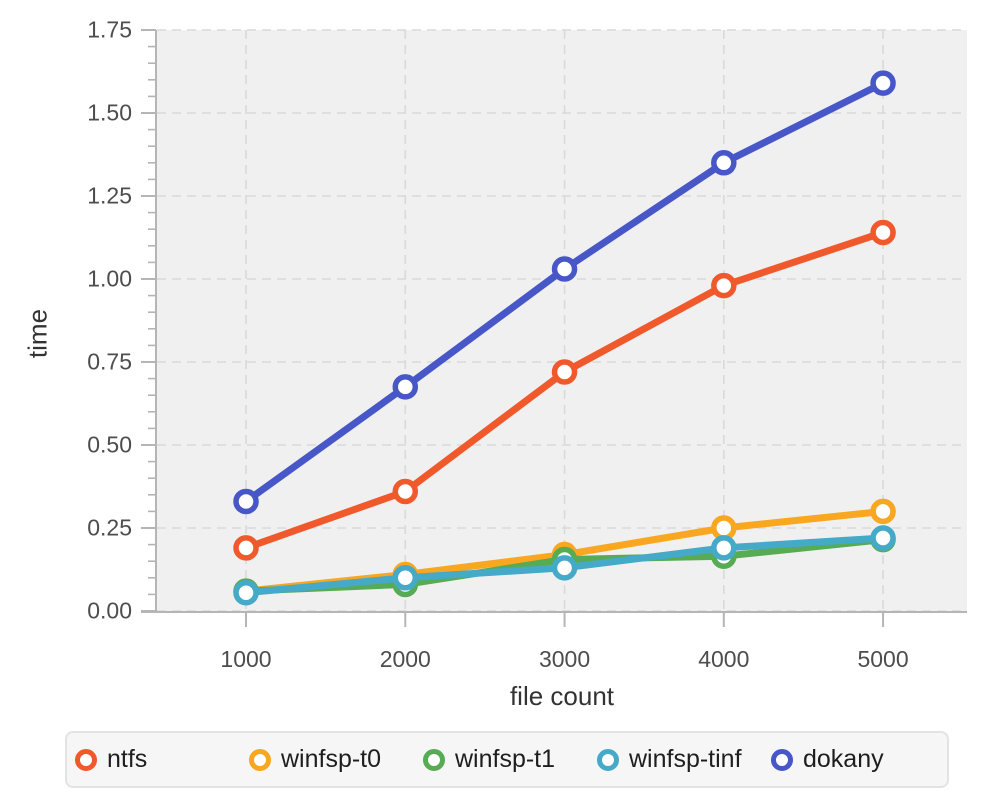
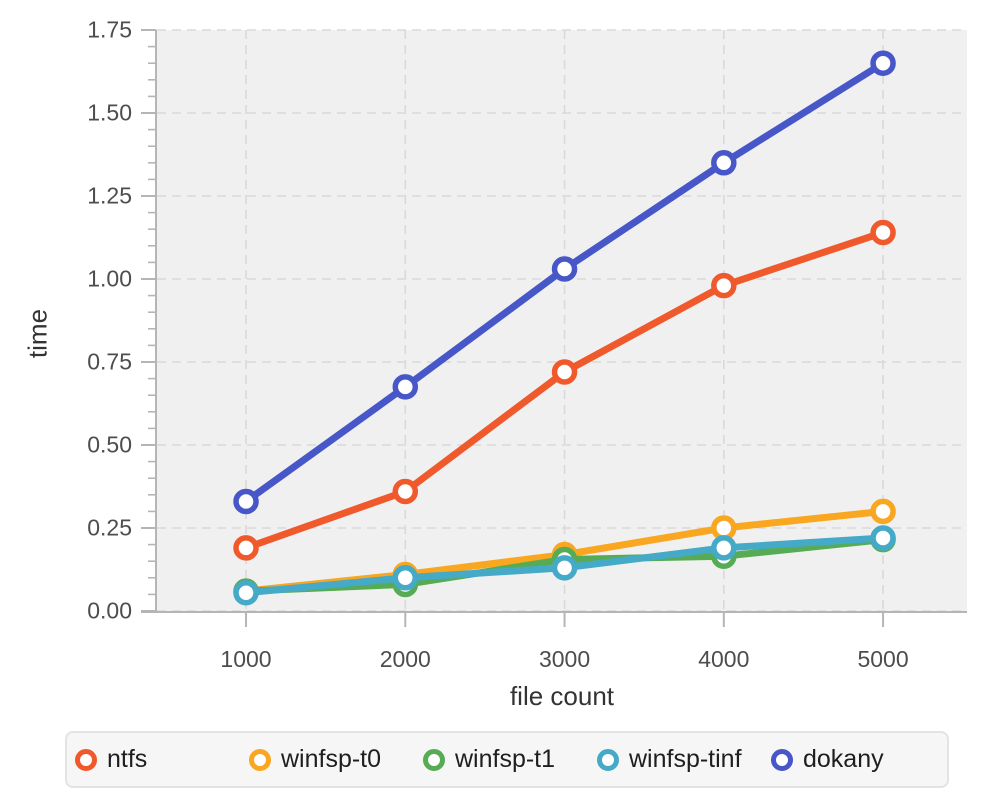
dokany/5000: 1.59 -> 1.65
